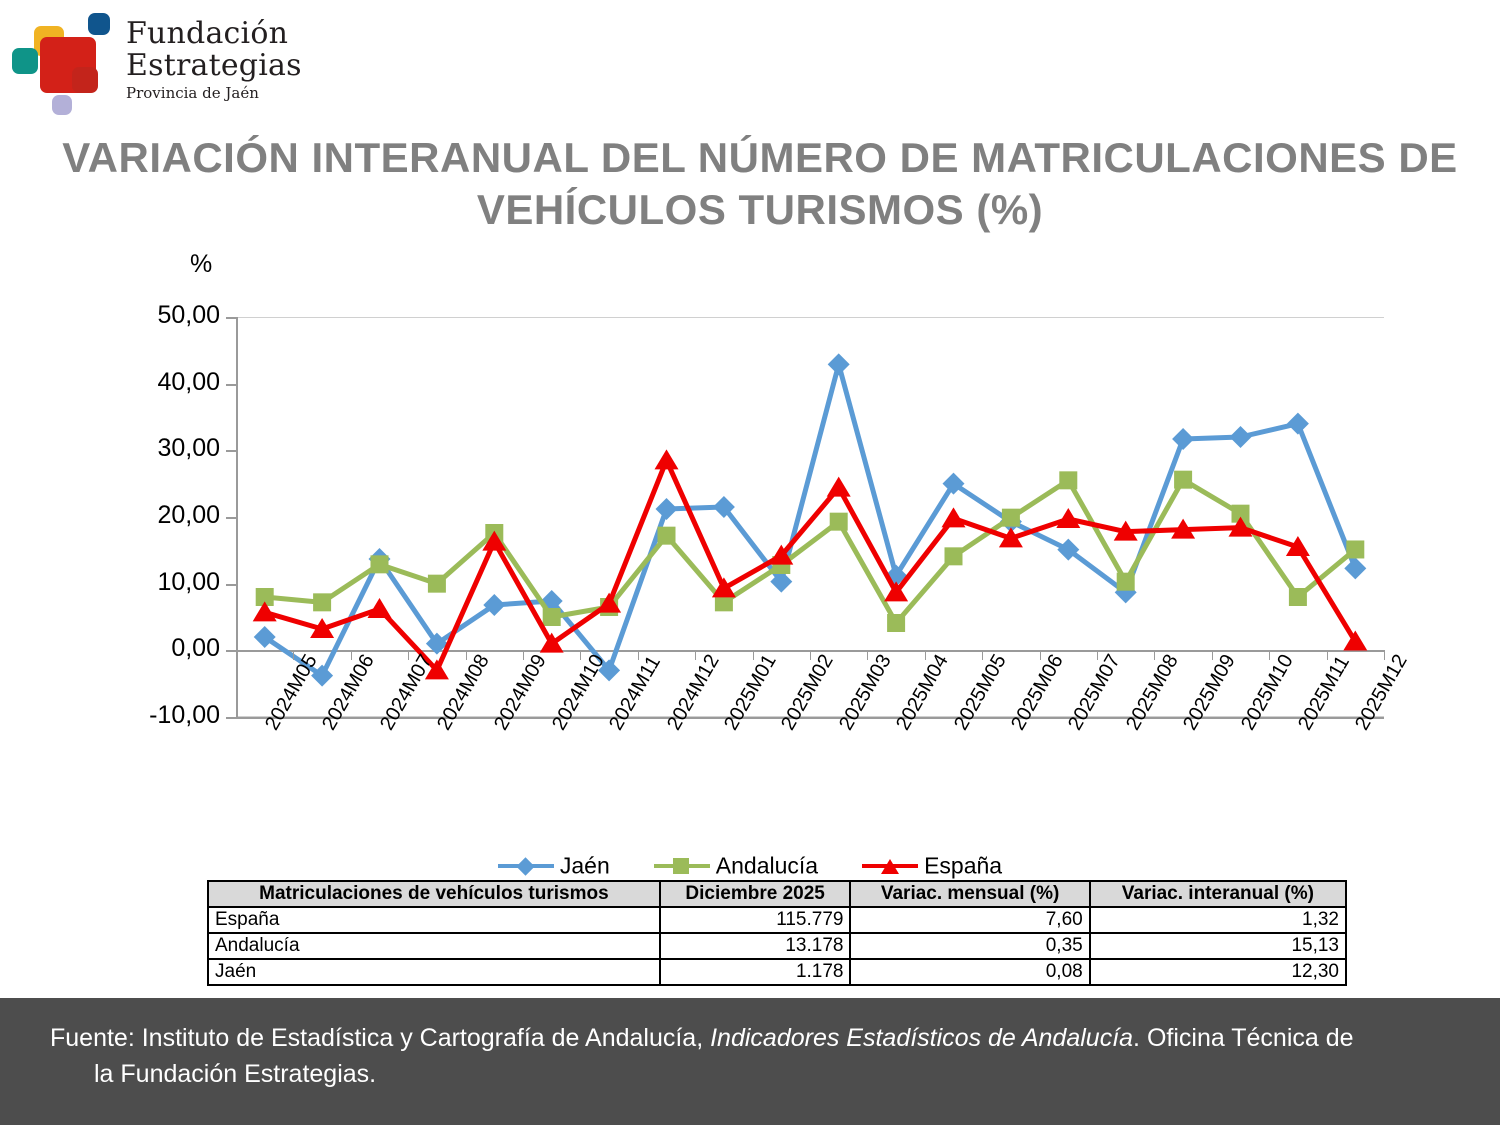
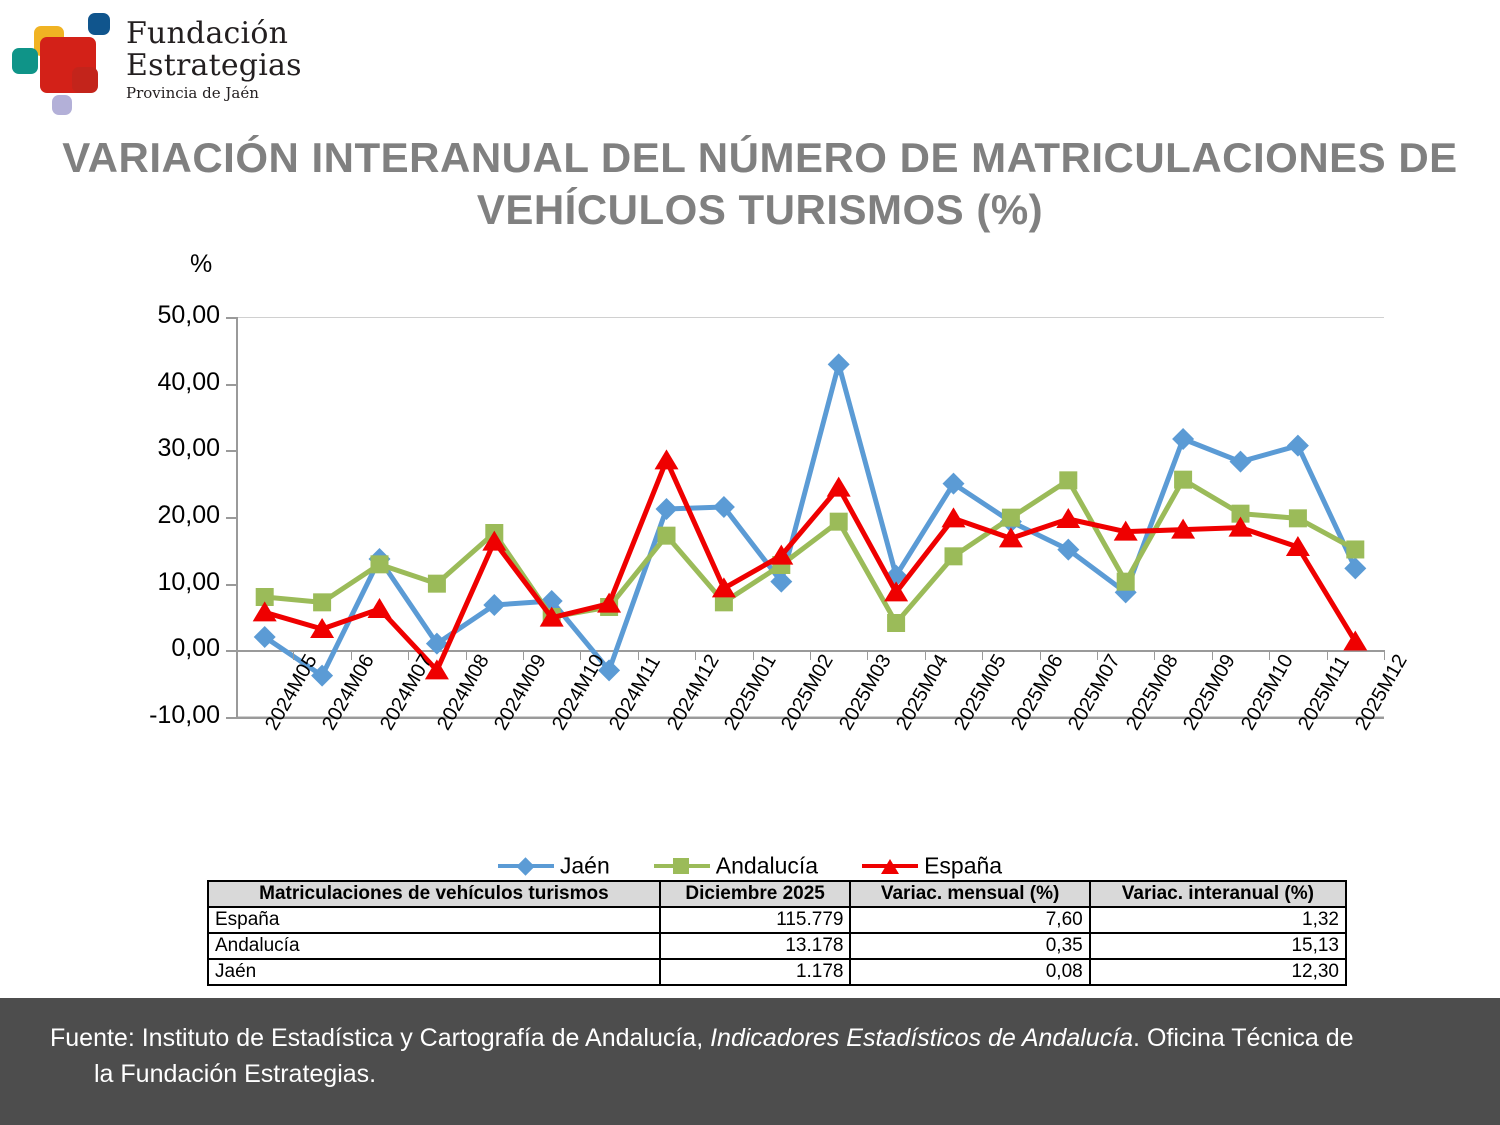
España/2024M10: 1 -> 5
Jaén/2025M10: 32 -> 28
Jaén/2025M11: 34 -> 31
Andalucía/2025M11: 8 -> 20
